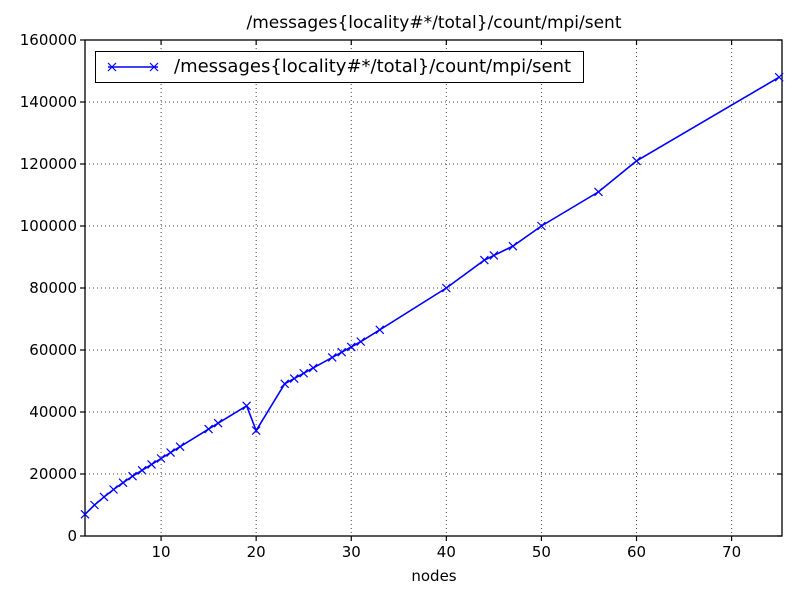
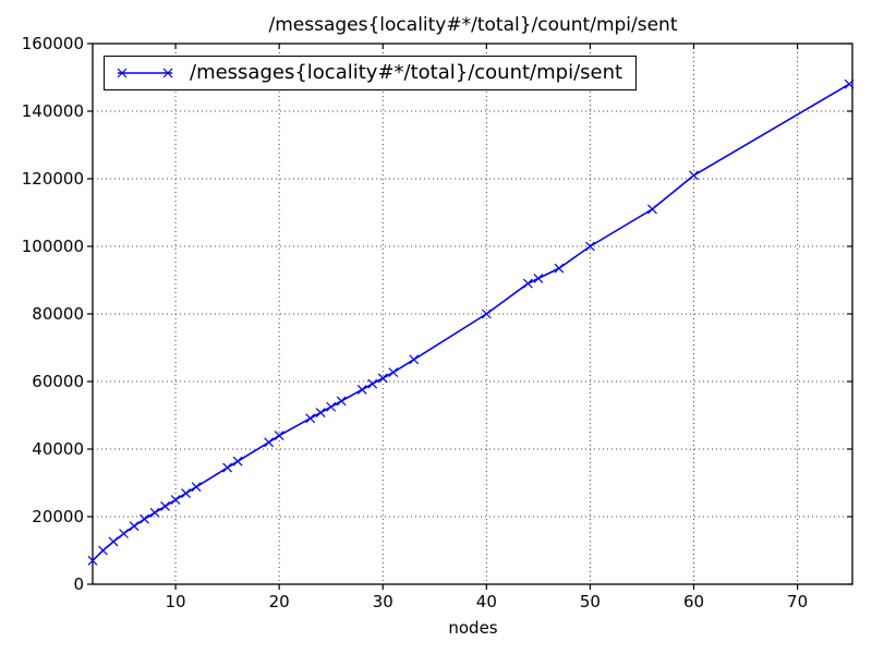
20: 34000 -> 44000
